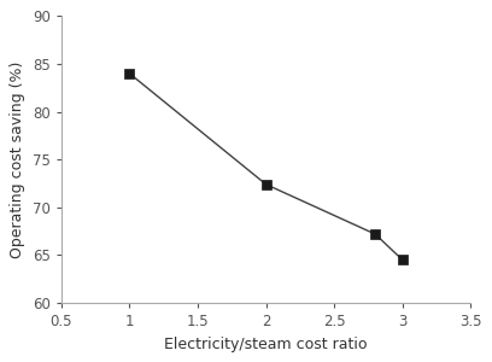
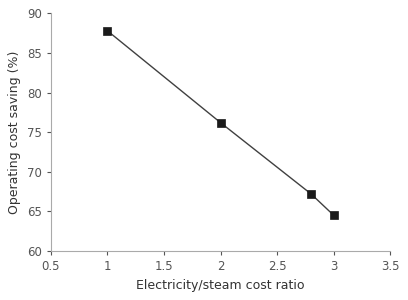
1: 84.0 -> 87.8
2: 72.4 -> 76.2
